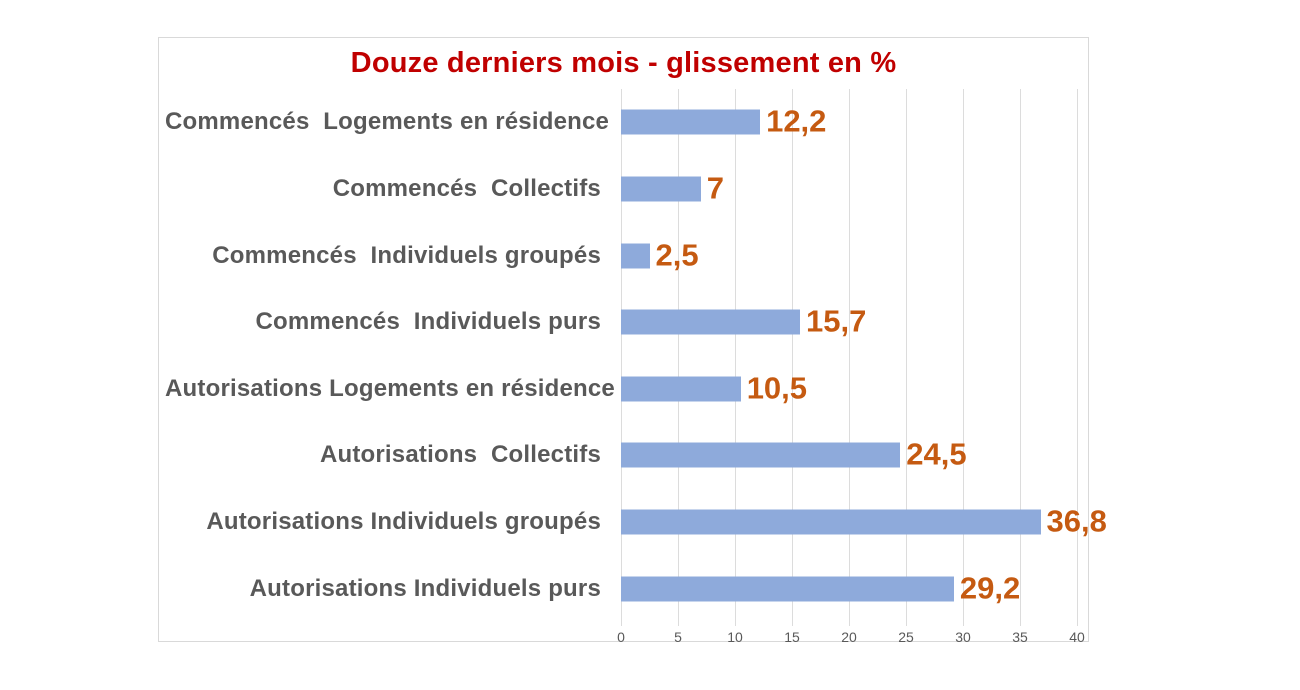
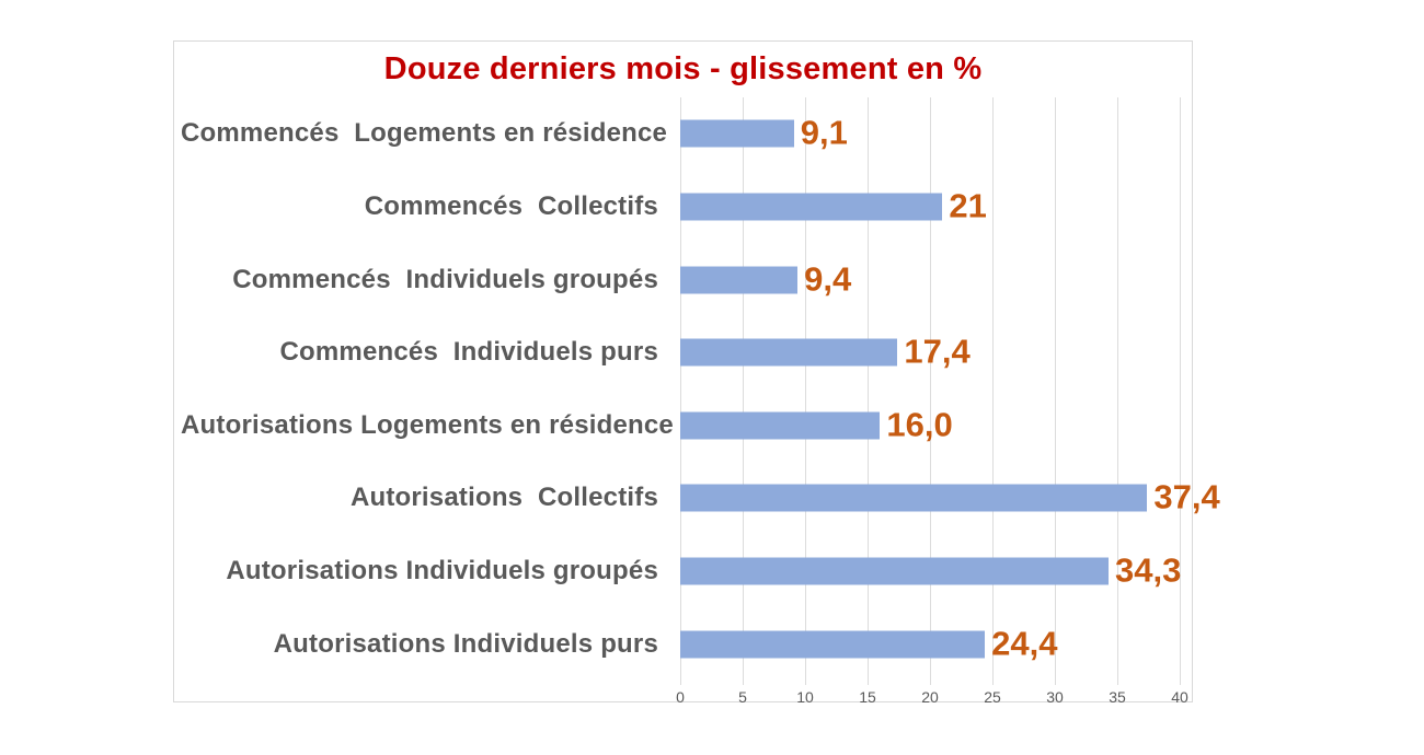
Commencés Logements en résidence: 12,2 -> 9,1
Commencés Collectifs: 7 -> 21
Commencés Individuels groupés: 2,5 -> 9,4
Commencés Individuels purs: 15,7 -> 17,4
Autorisations Logements en résidence: 10,5 -> 16,0
Autorisations Collectifs: 24,5 -> 37,4
Autorisations Individuels groupés: 36,8 -> 34,3
Autorisations Individuels purs: 29,2 -> 24,4
